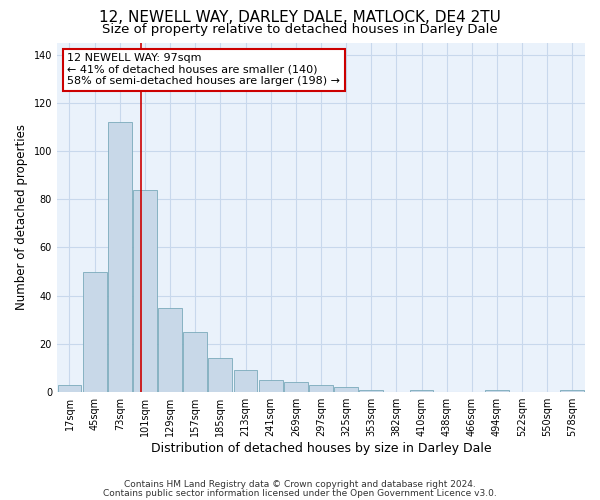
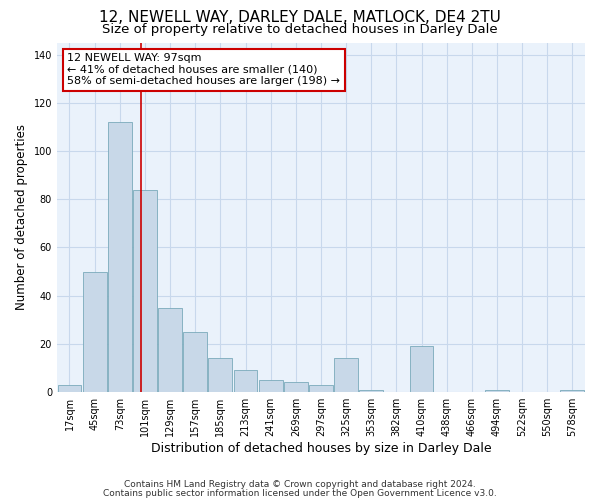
325sqm: 2 -> 14
410sqm: 1 -> 19
